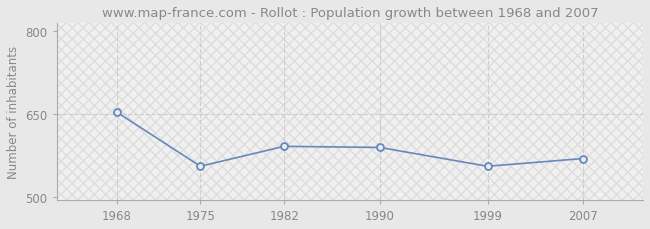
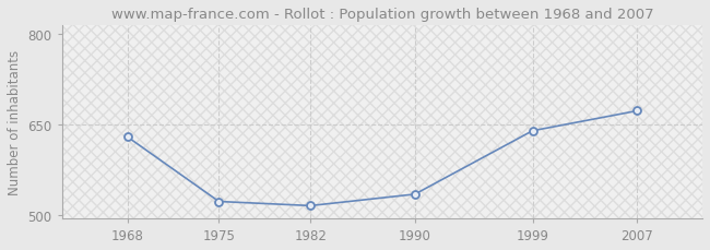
1968: 654 -> 630
1975: 556 -> 523
1982: 592 -> 516
1990: 590 -> 535
1999: 556 -> 640
2007: 570 -> 673
